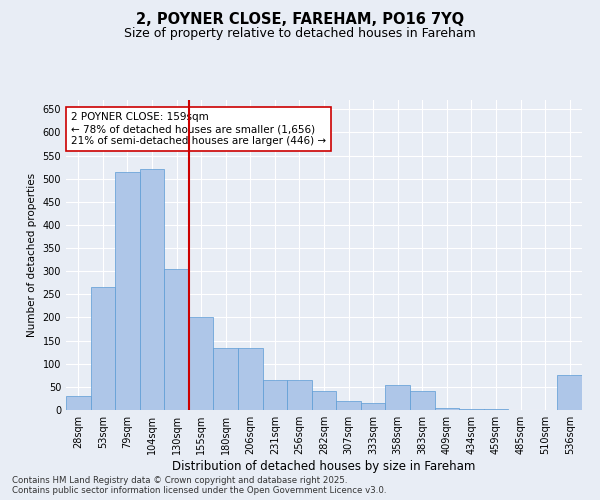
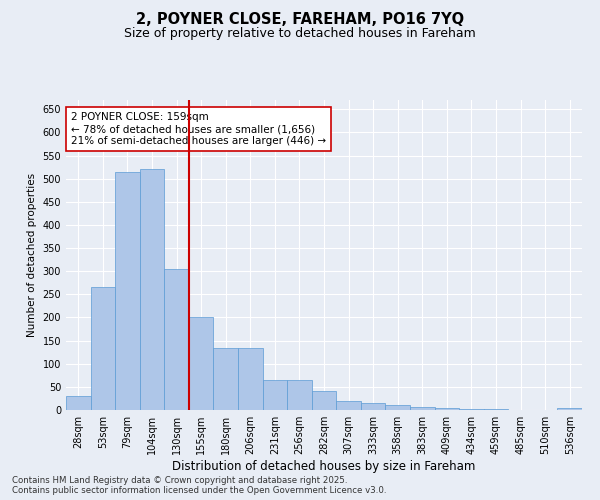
358sqm: 55 -> 10
383sqm: 40 -> 7
536sqm: 75 -> 4
